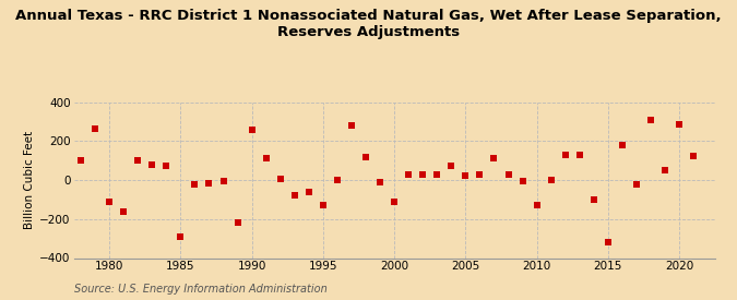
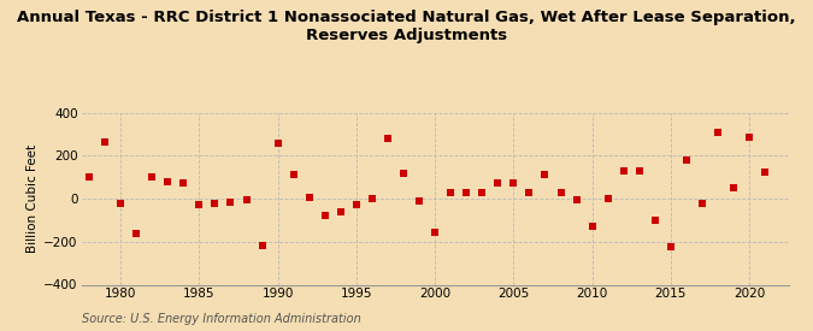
1980: -110 -> -20
1985: -290 -> -30
1995: -130 -> -30
2000: -110 -> -160
2005: 20 -> 80
2015: -320 -> -220
